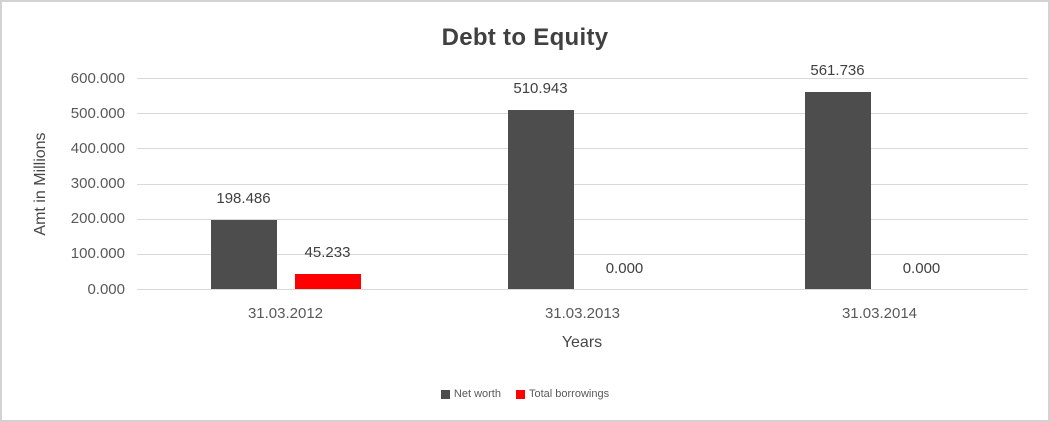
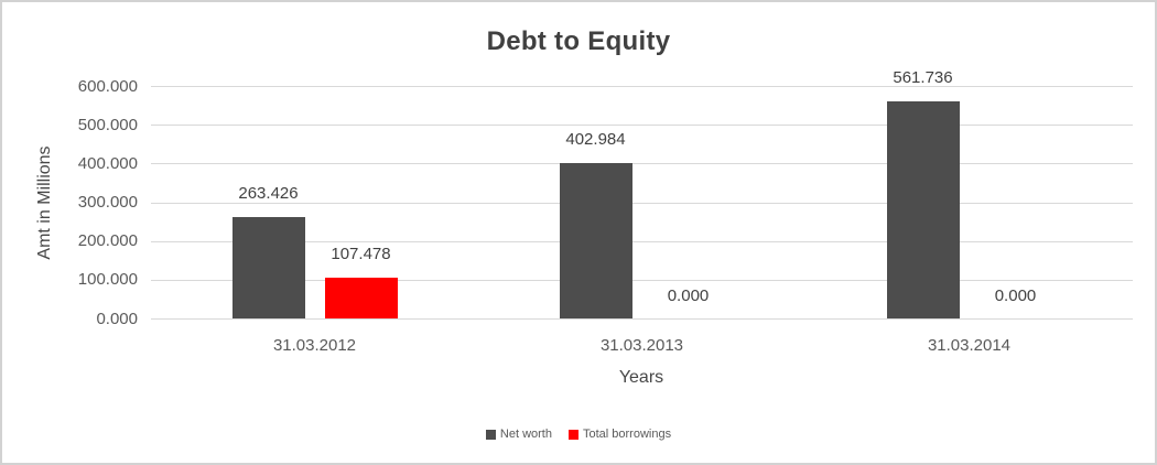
Net worth/31.03.2012: 198.486 -> 263.426
Total borrowings/31.03.2012: 45.233 -> 107.478
Net worth/31.03.2013: 510.943 -> 402.984
